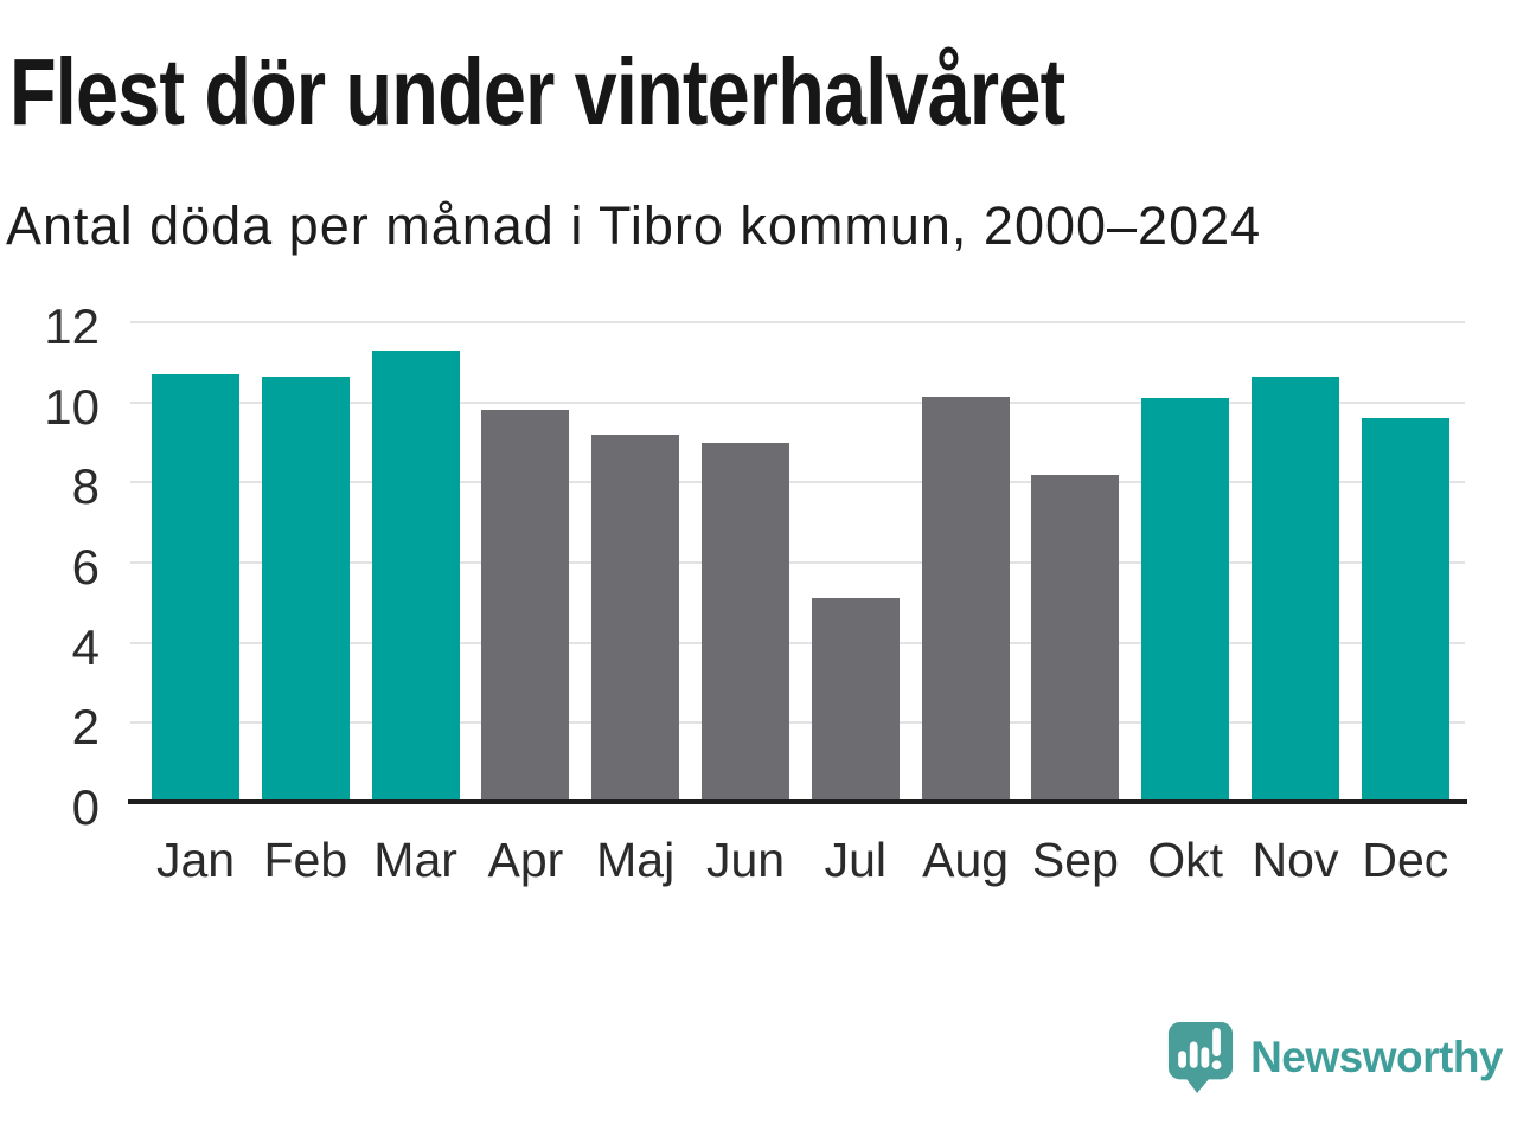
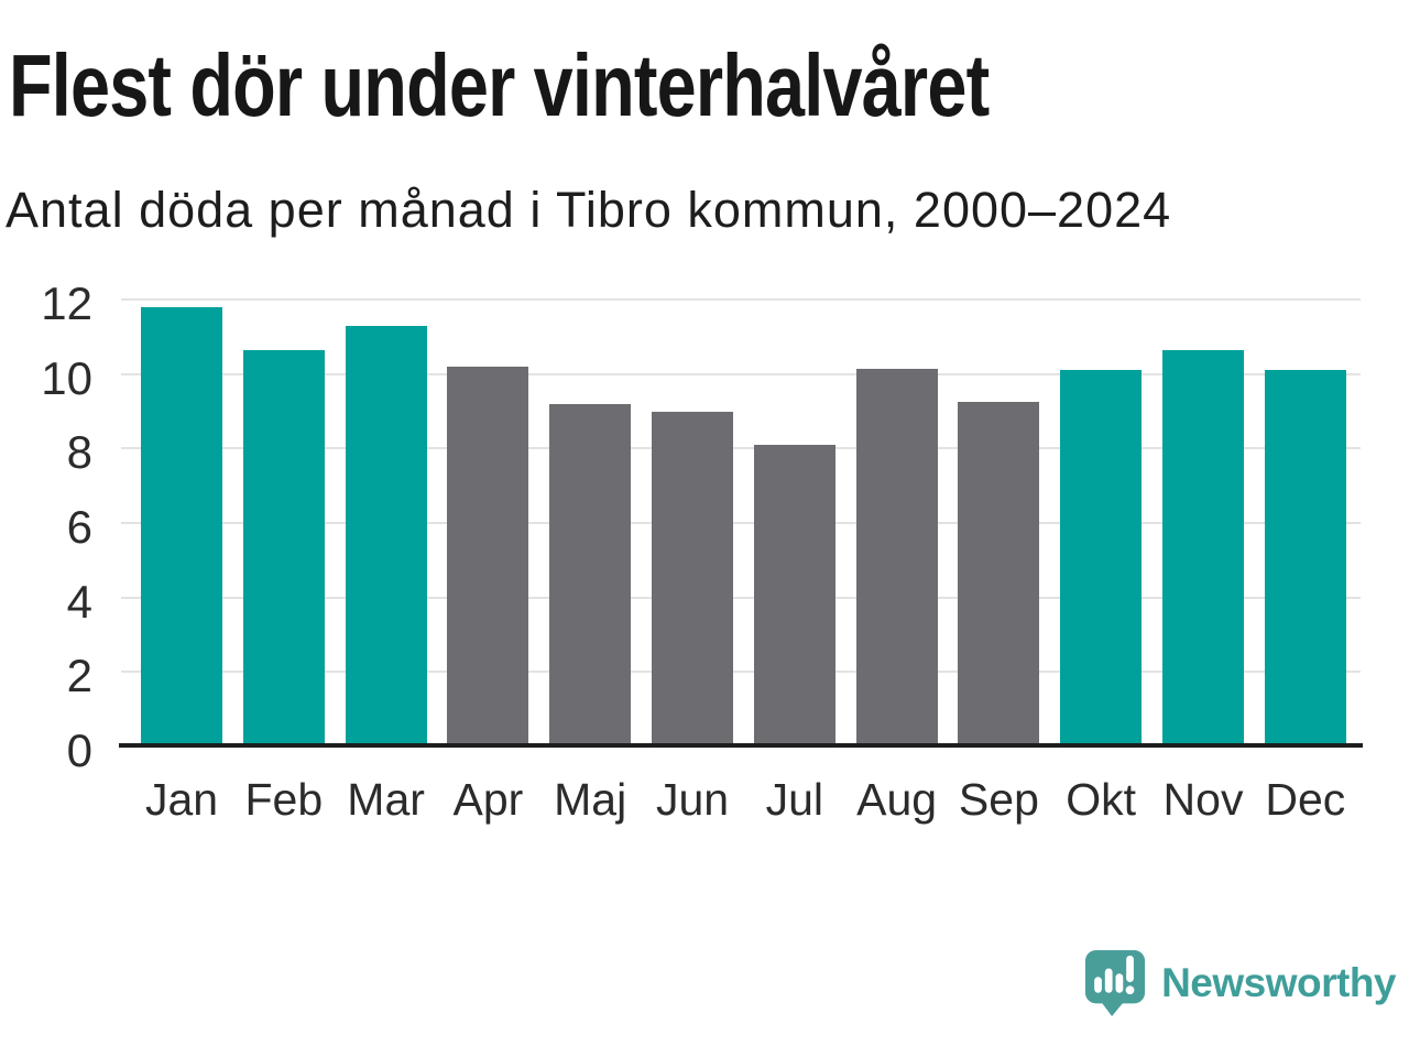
Jan: 10.7 -> 11.8
Apr: 9.8 -> 10.2
Jul: 5.1 -> 8.1
Sep: 8.2 -> 9.2
Dec: 9.6 -> 10.1
